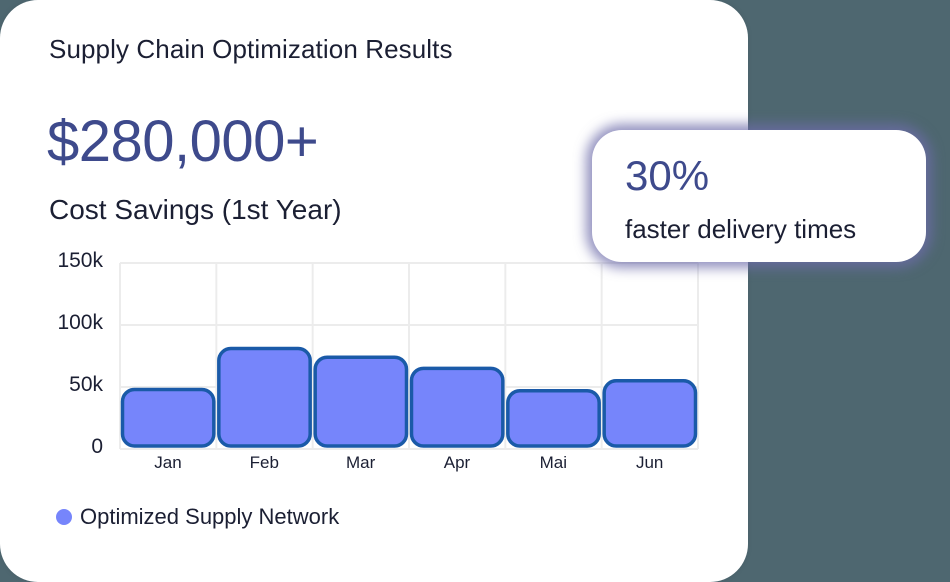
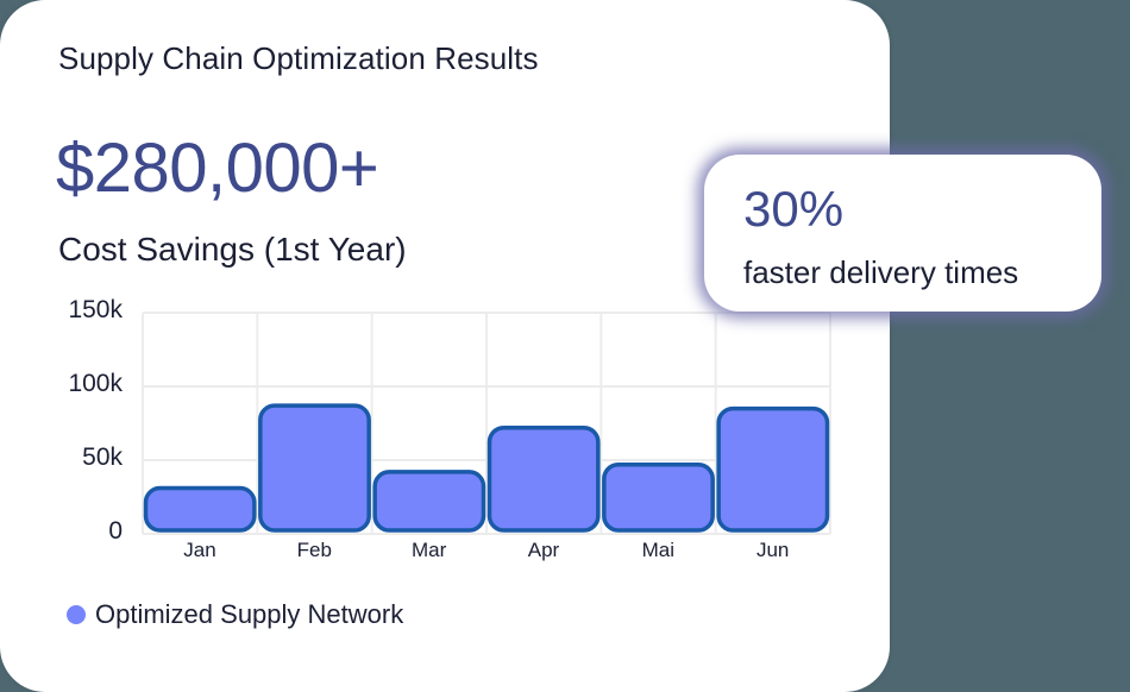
Jan: 48k -> 31k
Feb: 81k -> 87k
Mar: 74k -> 42k
Apr: 65k -> 72k
Jun: 55k -> 85k
